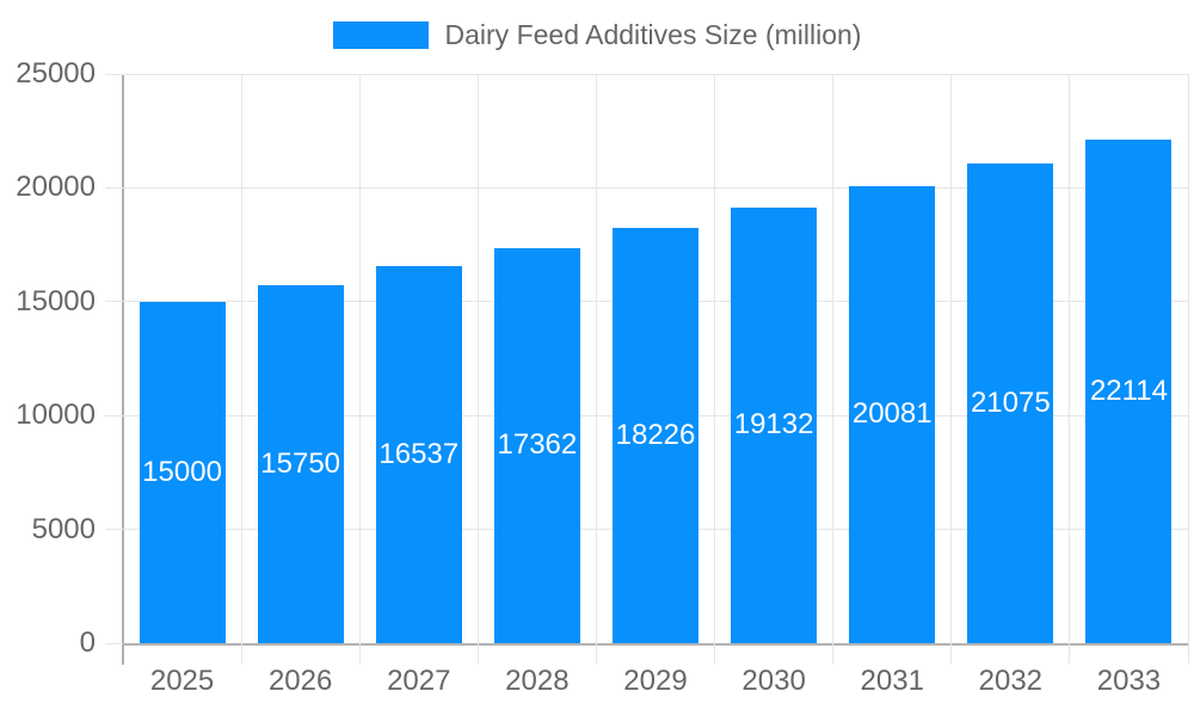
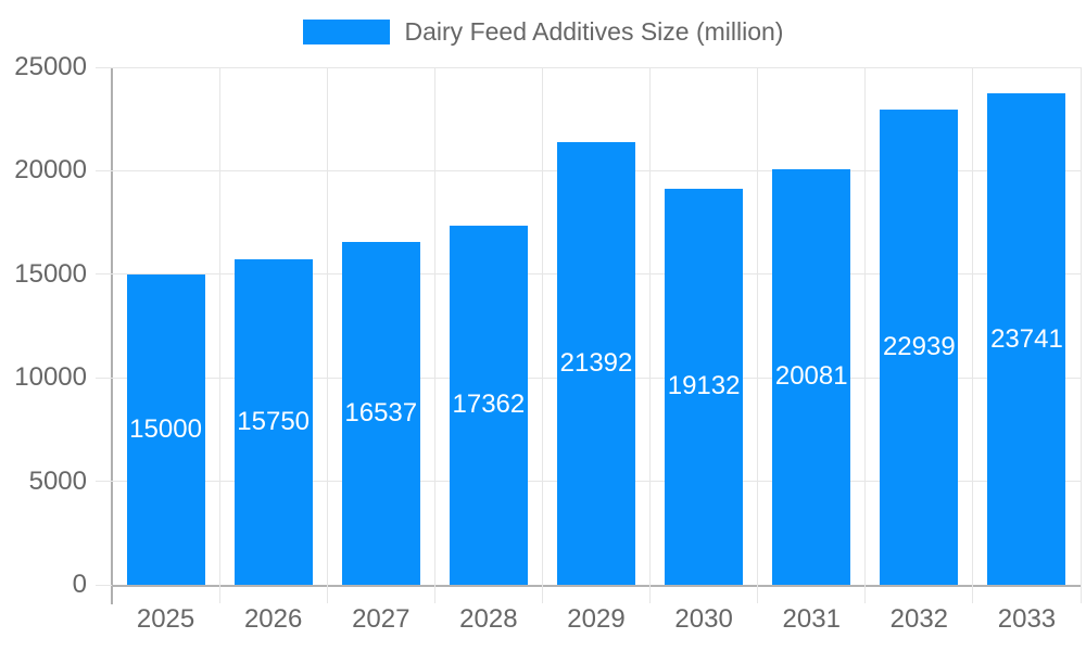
2029: 18226 -> 21392
2032: 21075 -> 22939
2033: 22114 -> 23741
